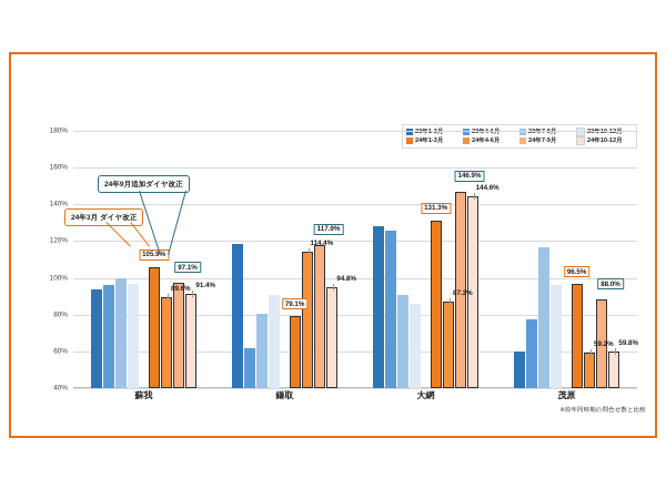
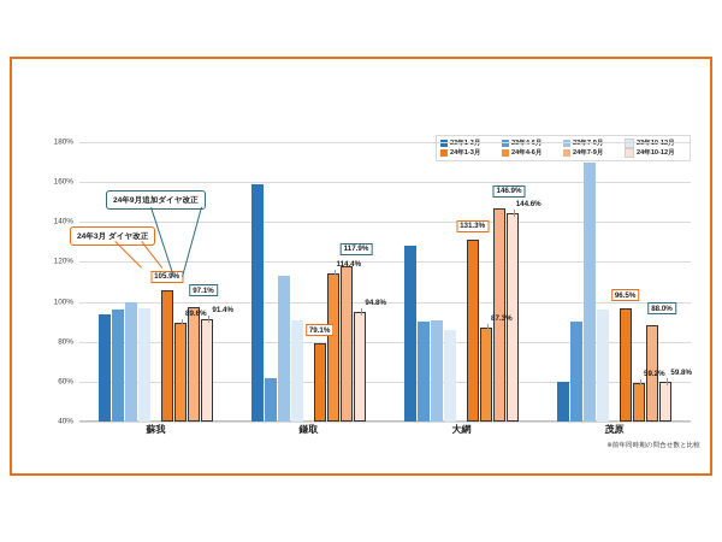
23年1-3月/鎌取: 118% -> 159%
23年7-9月/鎌取: 80% -> 113%
23年4-6月/大網: 126% -> 90%
23年4-6月/茂原: 77% -> 90%
23年7-9月/茂原: 117% -> 170%
